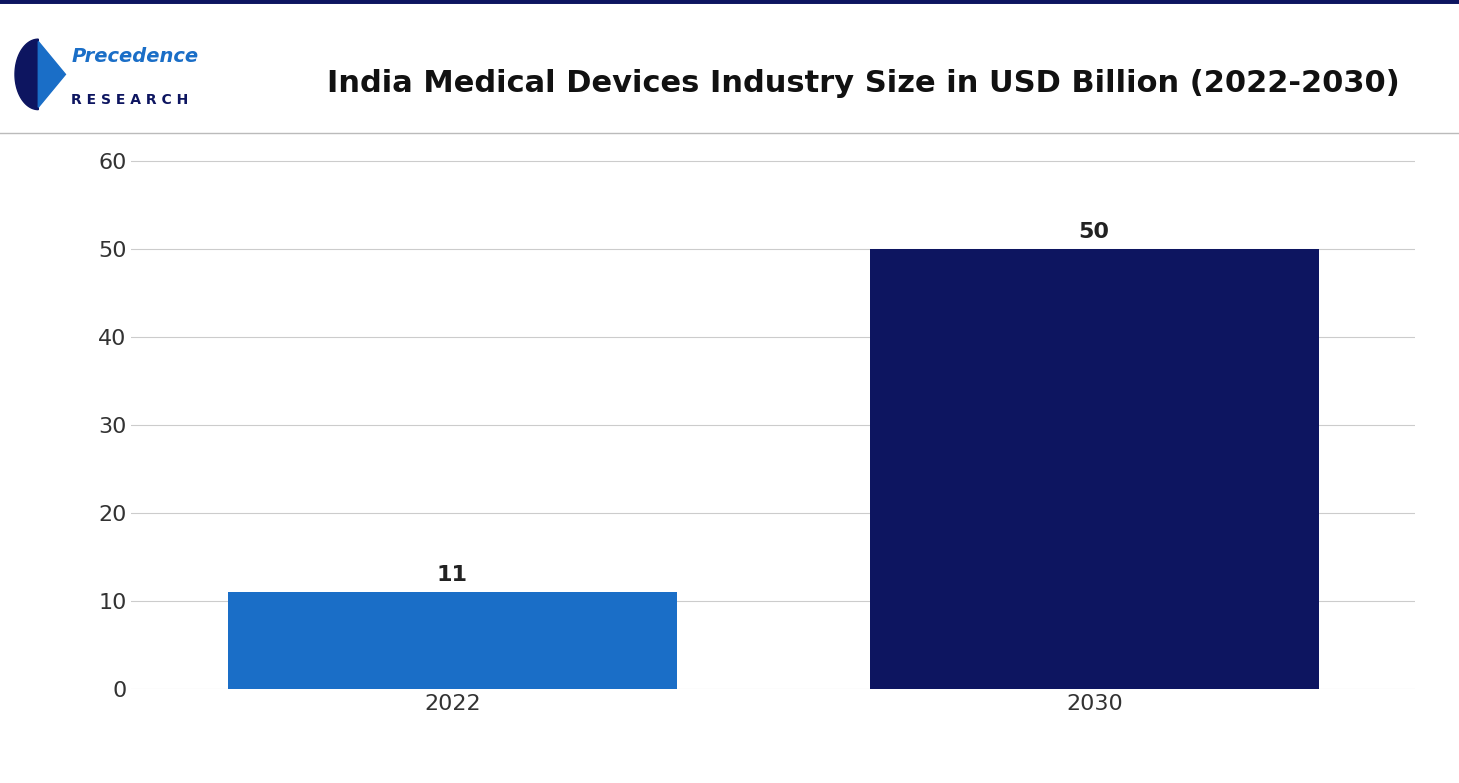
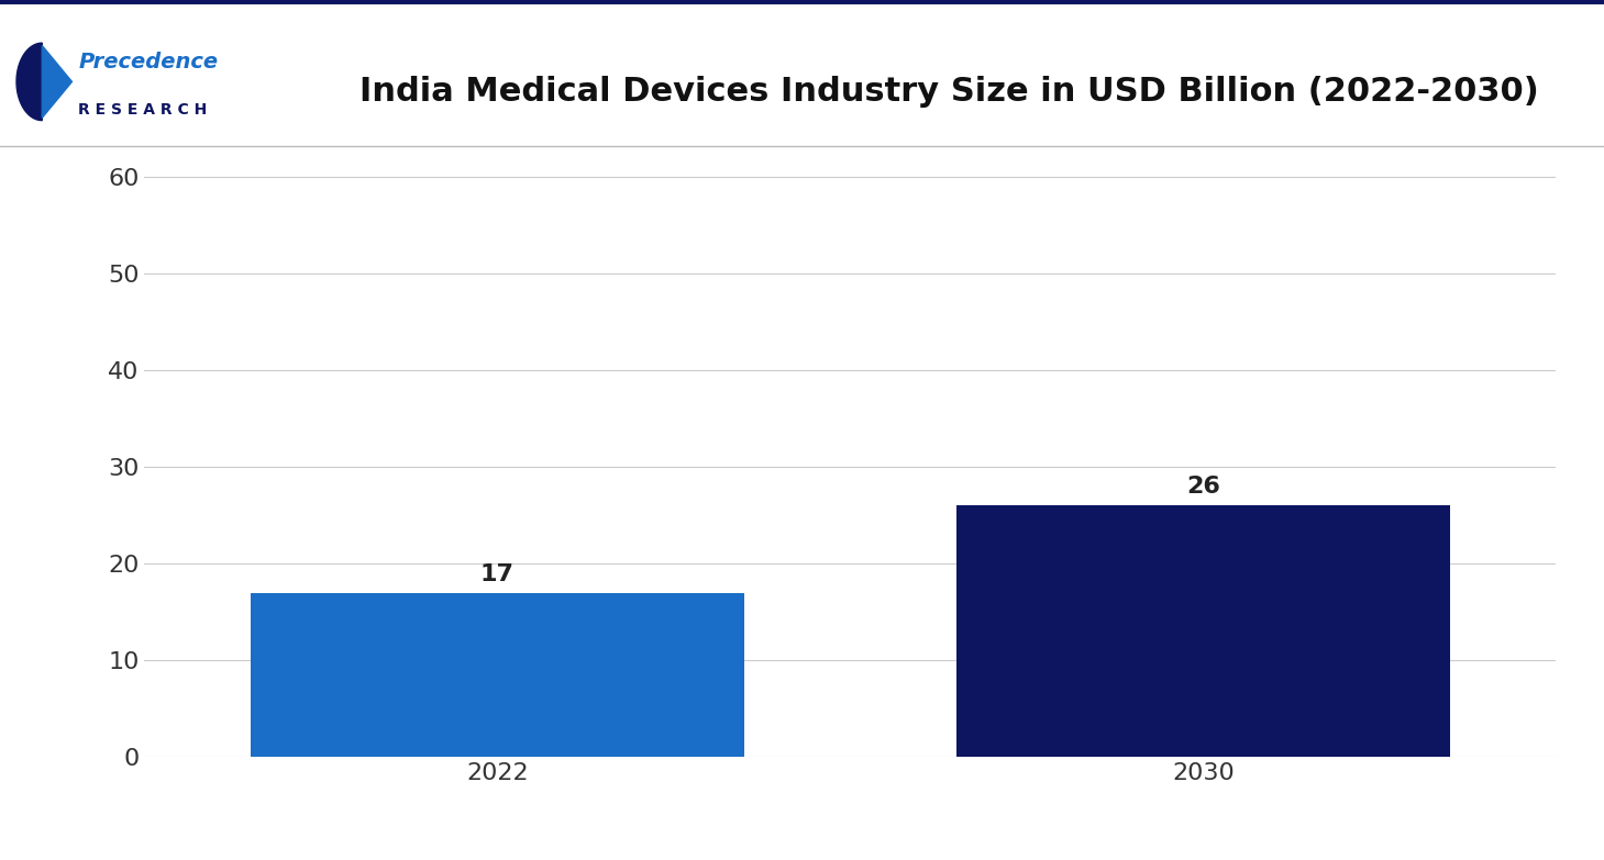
2022: 11 -> 17
2030: 50 -> 26
